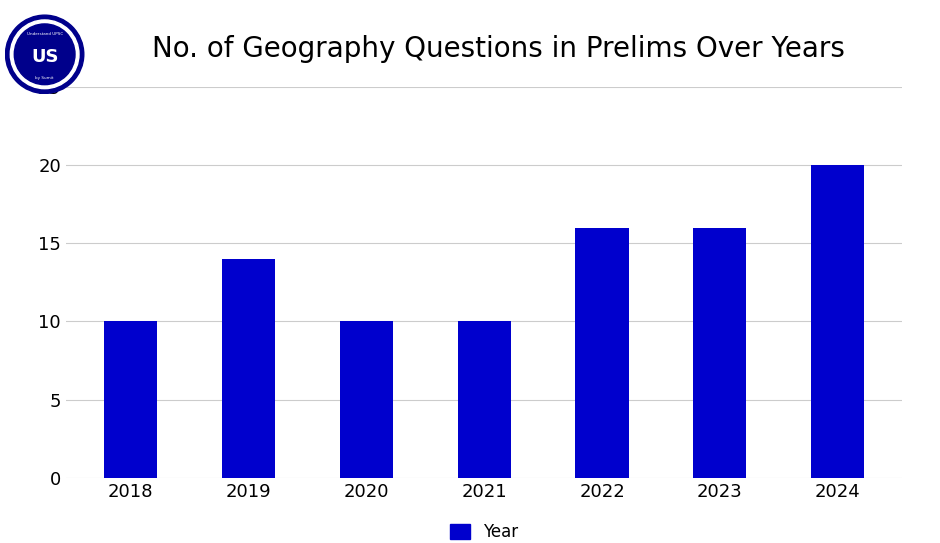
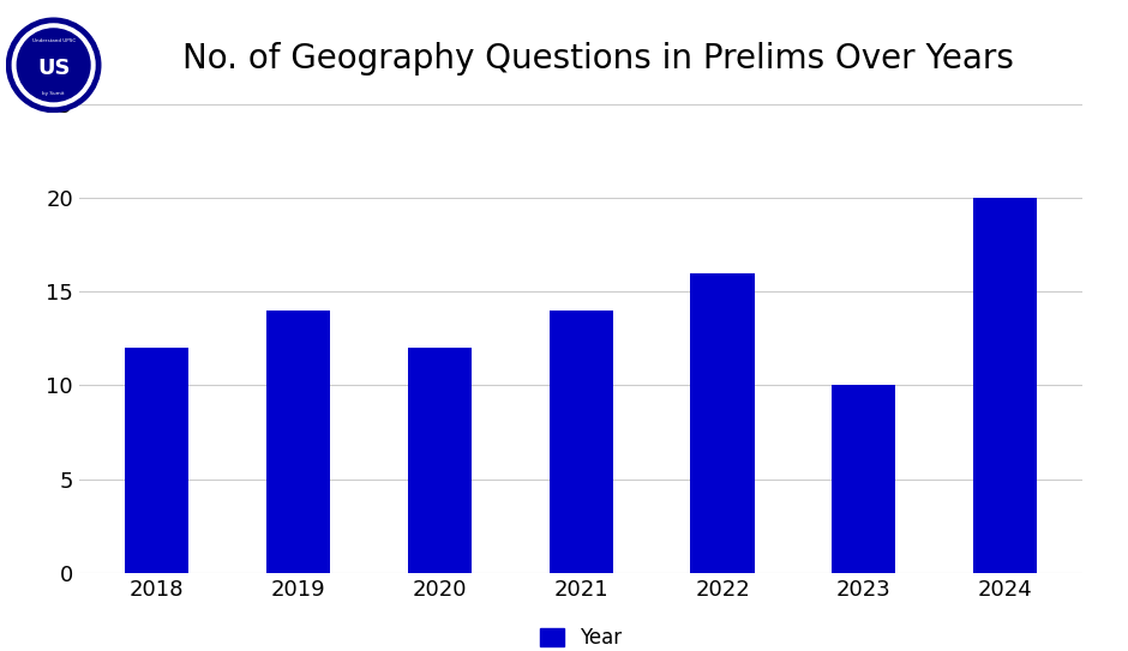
2018: 10 -> 12
2020: 10 -> 12
2021: 10 -> 14
2023: 16 -> 10
